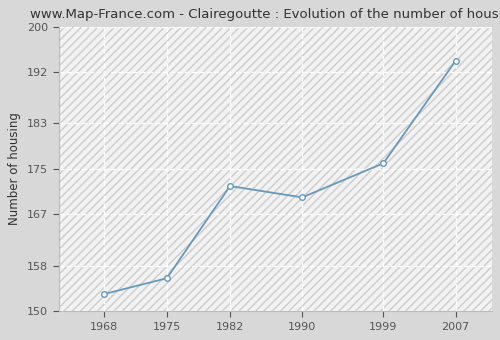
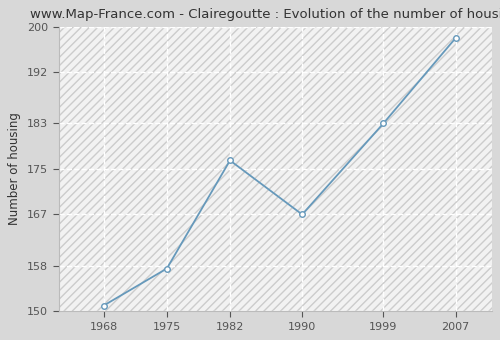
1968: 153.0 -> 151.0
1975: 155.8 -> 157.5
1982: 172.0 -> 176.5
1990: 170.0 -> 167.0
1999: 176.0 -> 183.0
2007: 194.0 -> 198.0
